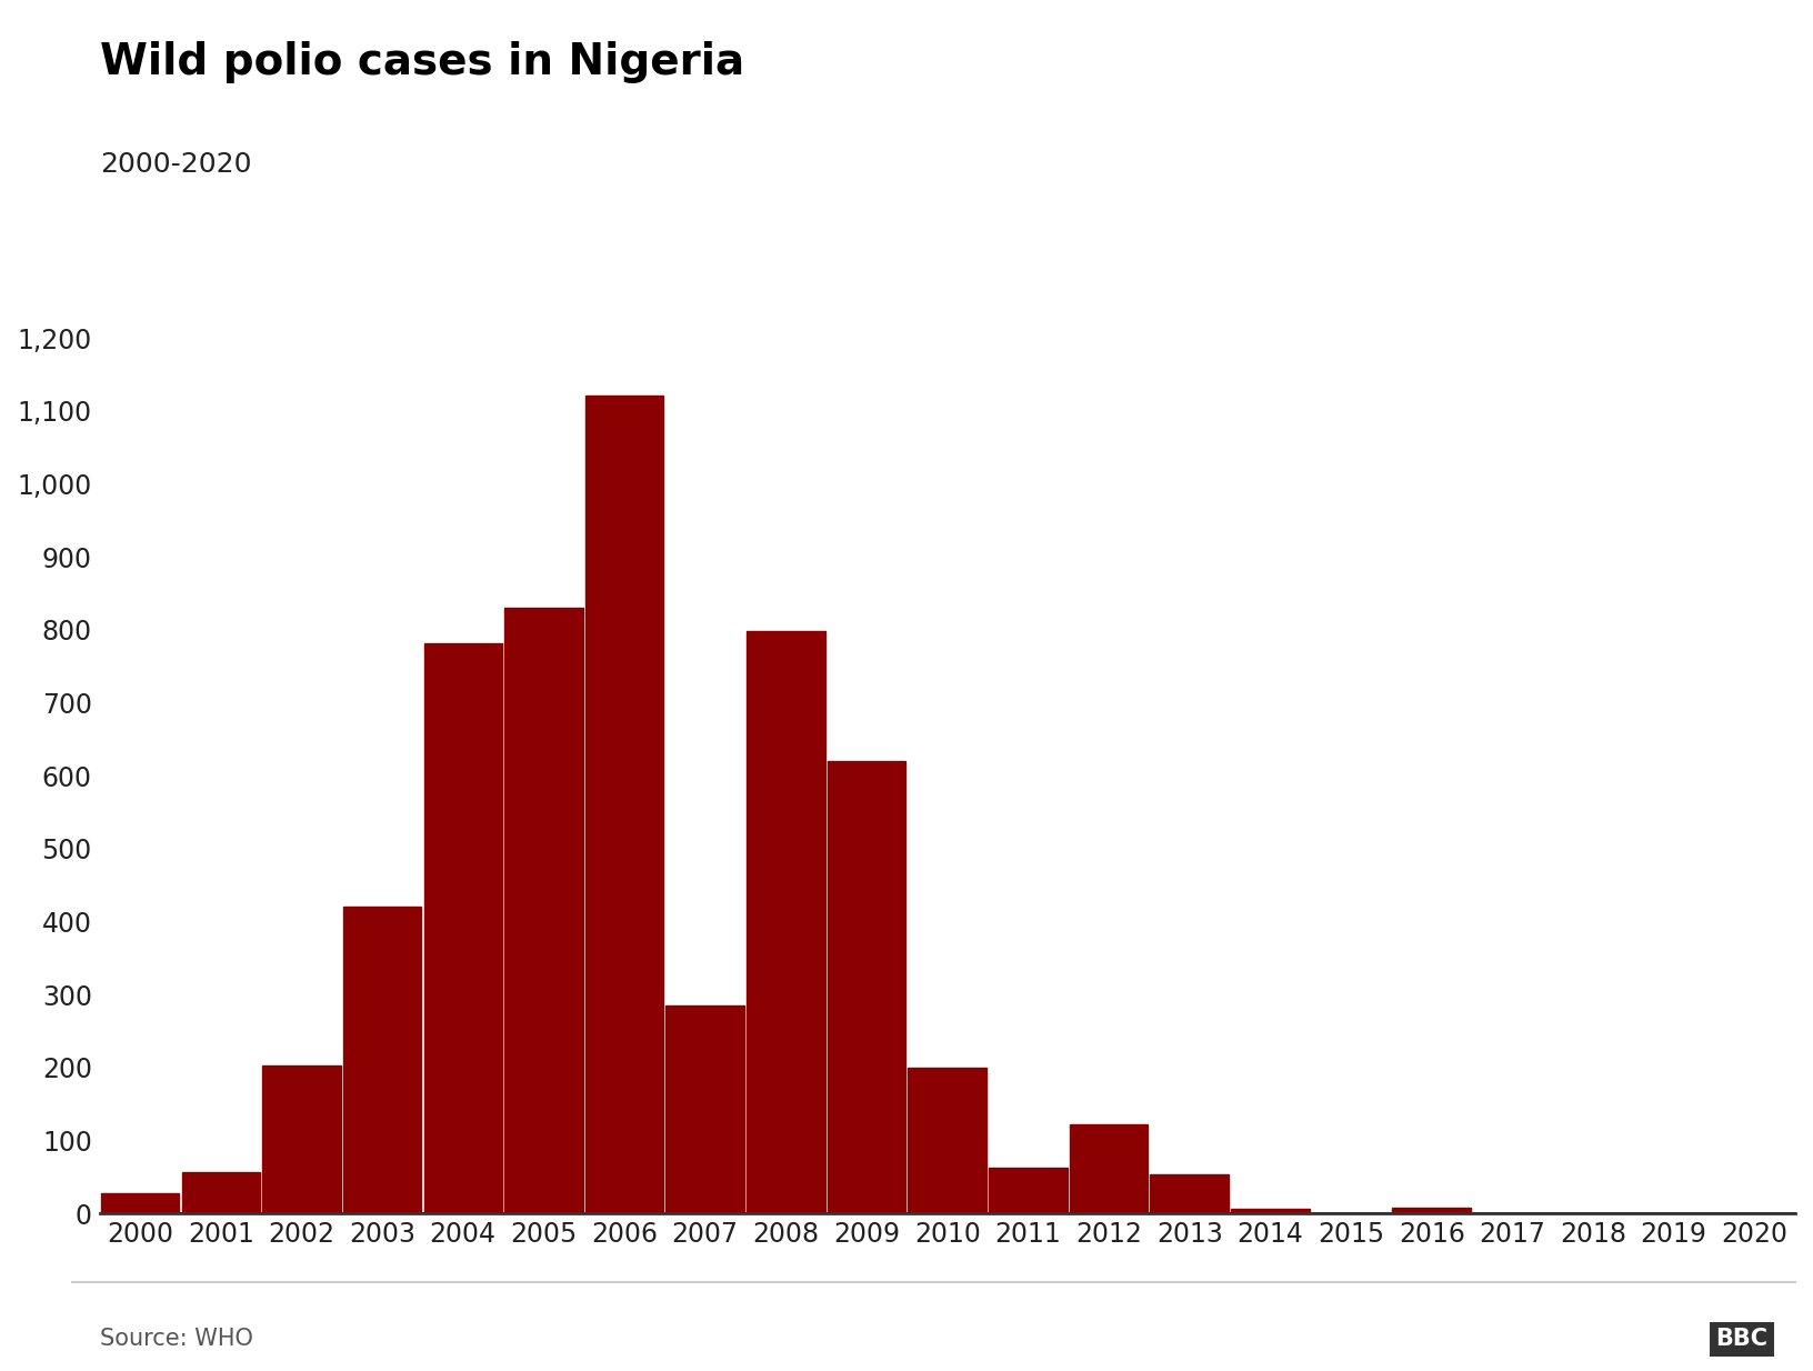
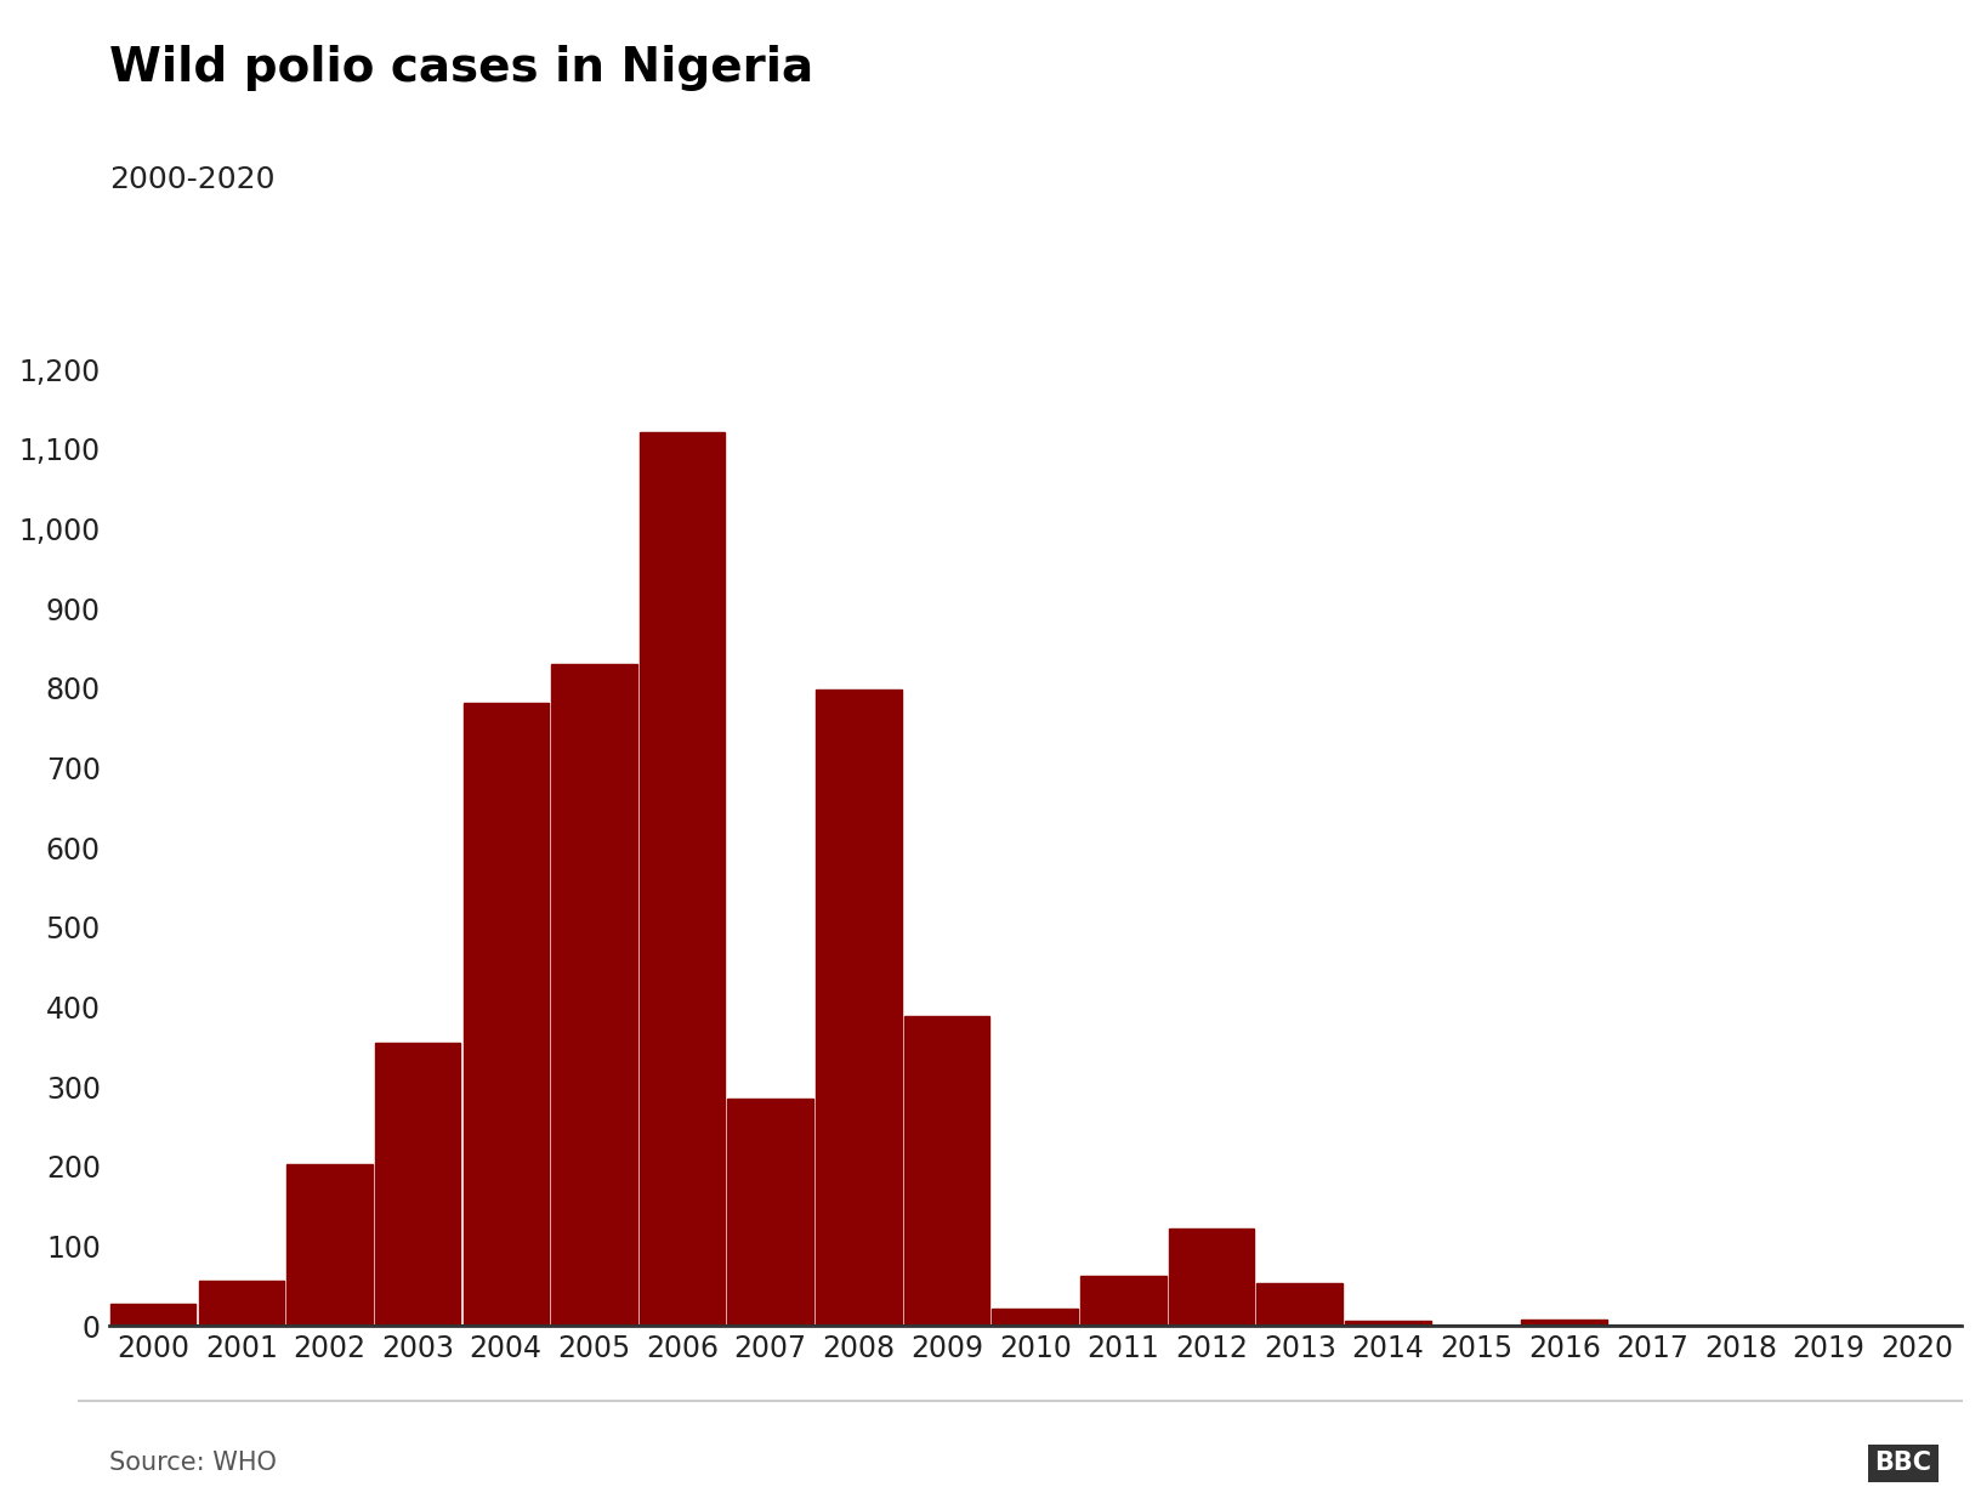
2003: 420 -> 355
2009: 620 -> 388
2010: 200 -> 21
